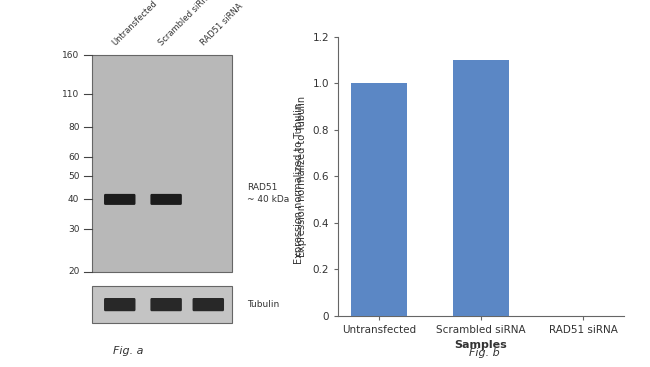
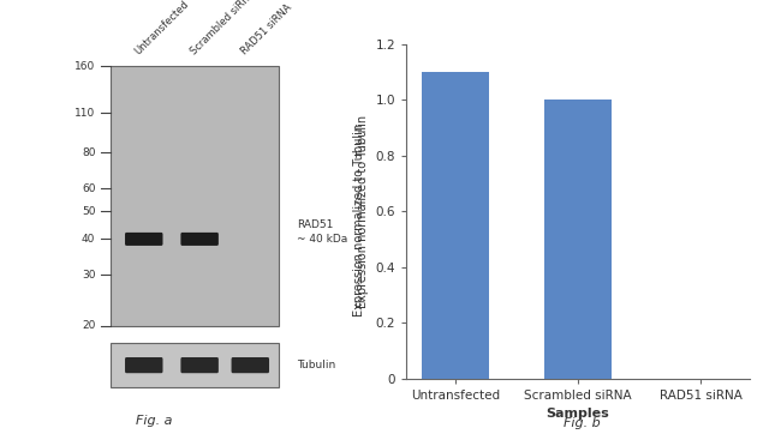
Untransfected: 1.0 -> 1.1
Scrambled siRNA: 1.1 -> 1.0
